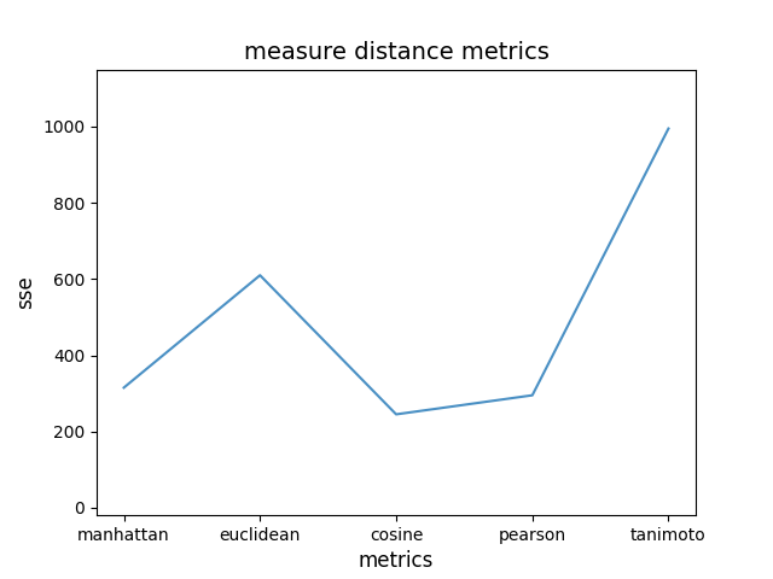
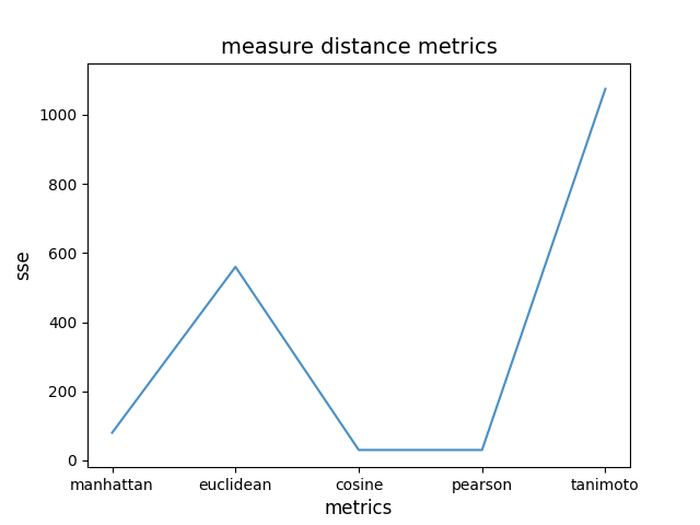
manhattan: 315 -> 80
euclidean: 610 -> 560
cosine: 245 -> 30
pearson: 295 -> 30
tanimoto: 995 -> 1075
